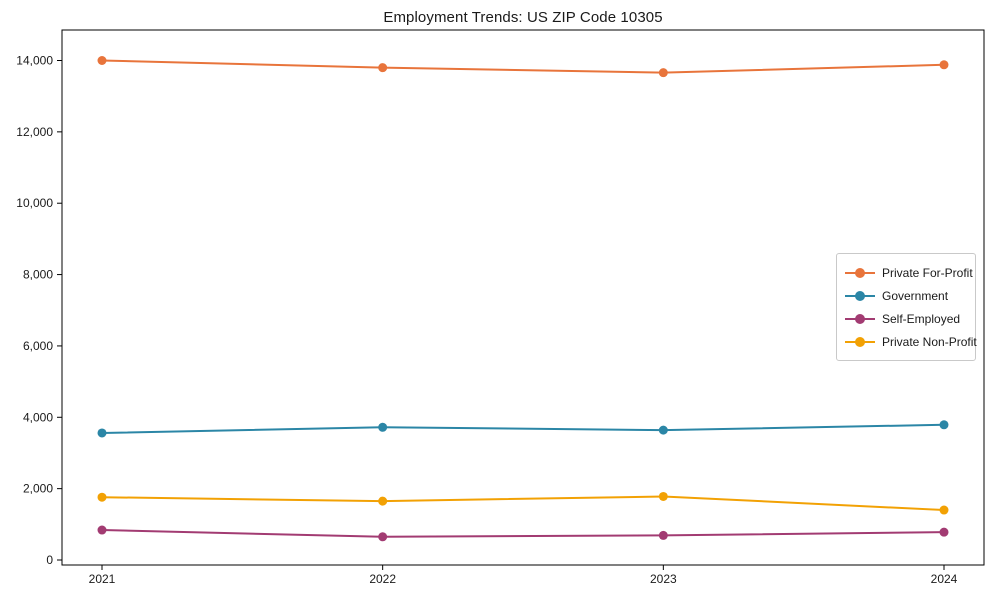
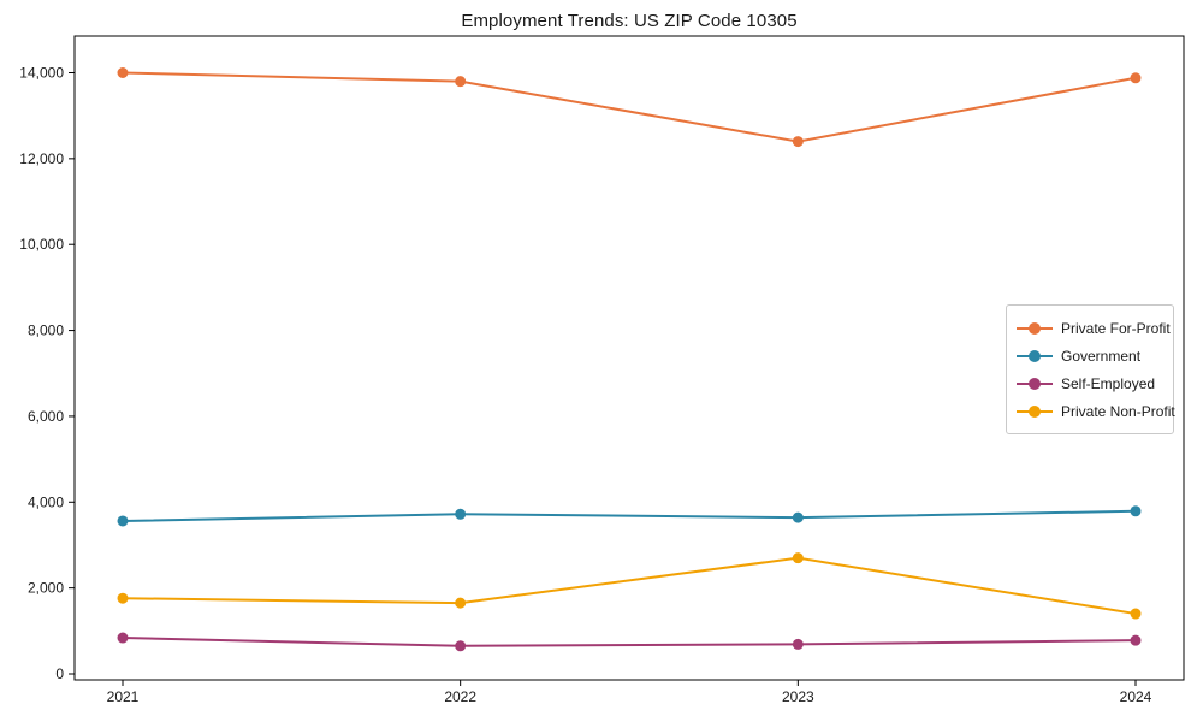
Private For-Profit/2023: 13700 -> 12400
Private Non-Profit/2023: 1800 -> 2700
